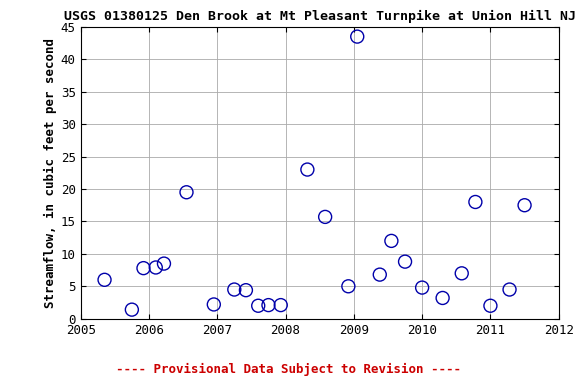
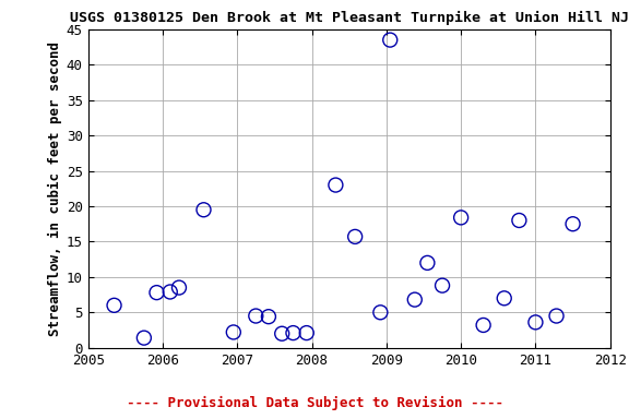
2010: 4.8 -> 18.4
2011: 2.0 -> 3.6
